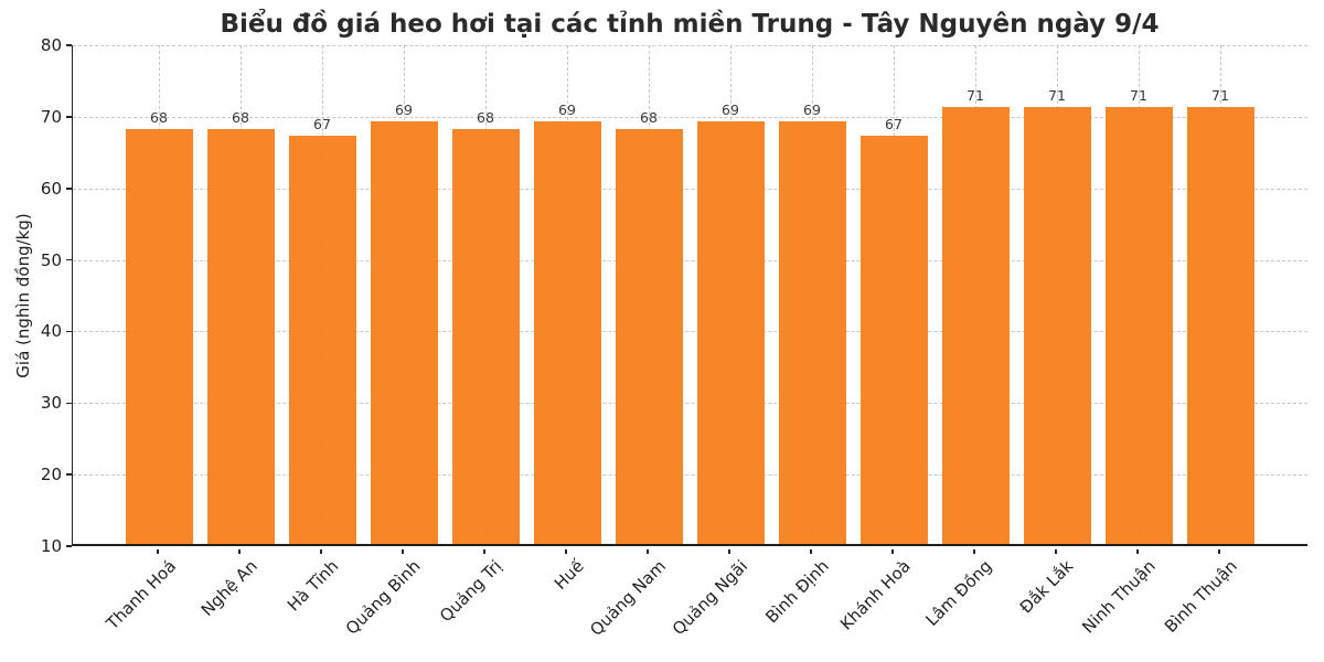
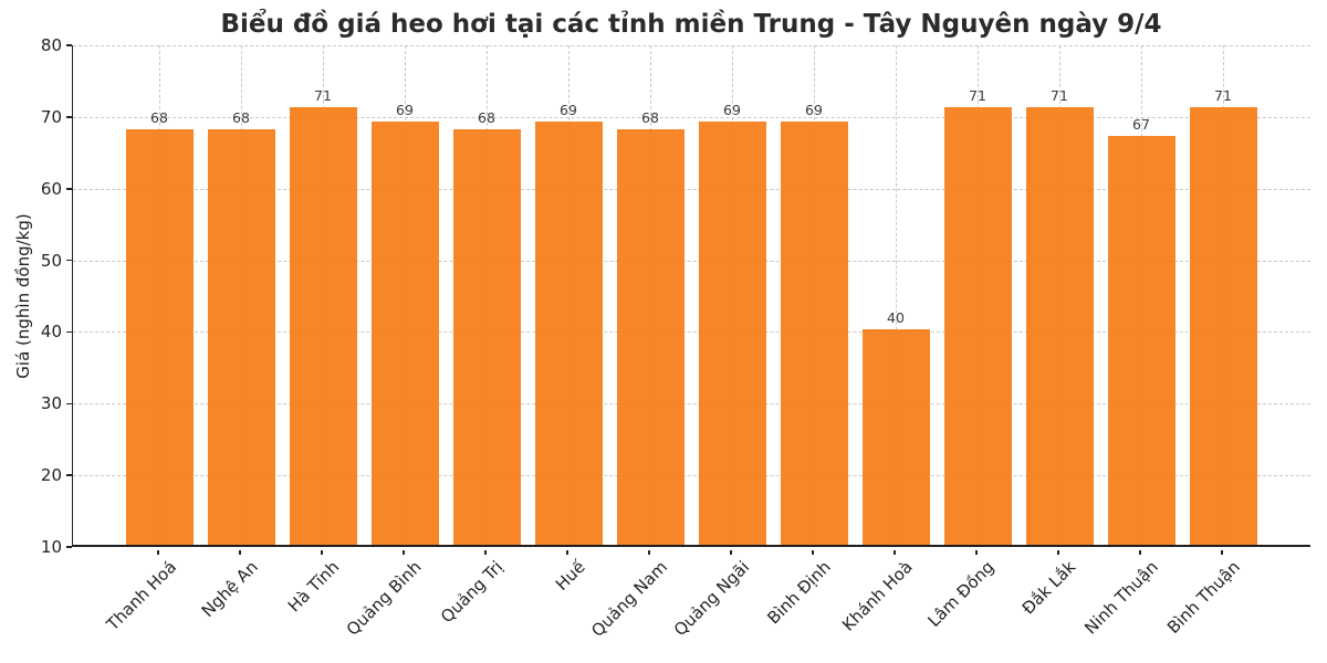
Hà Tĩnh: 67 -> 71
Khánh Hoà: 67 -> 40
Ninh Thuận: 71 -> 67
